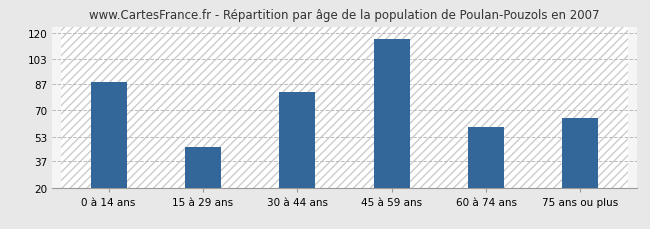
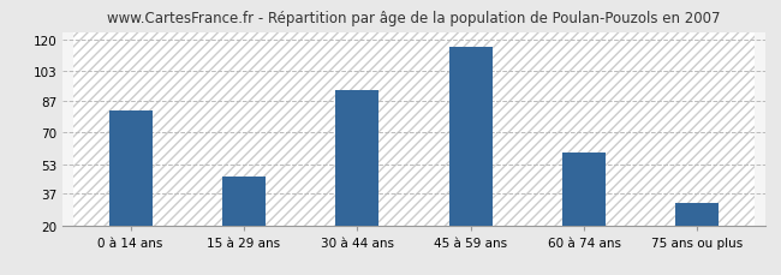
0 à 14 ans: 88 -> 82
30 à 44 ans: 82 -> 93
75 ans ou plus: 65 -> 32
